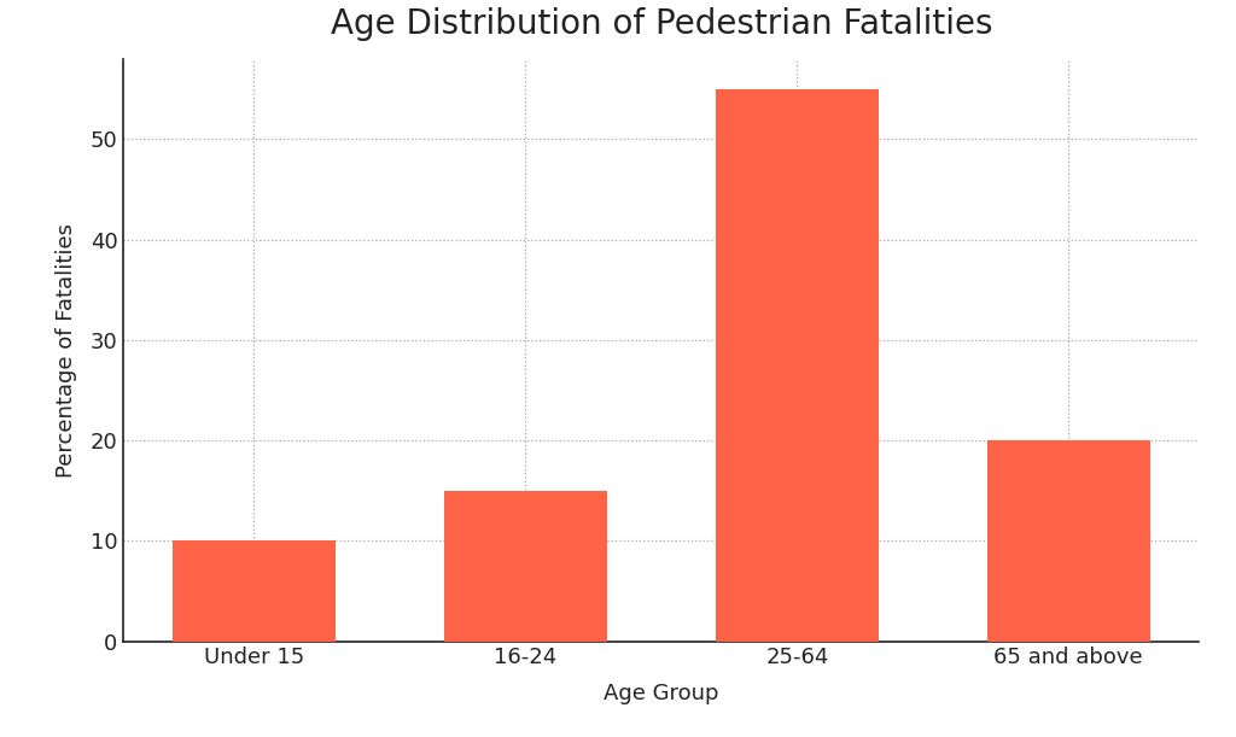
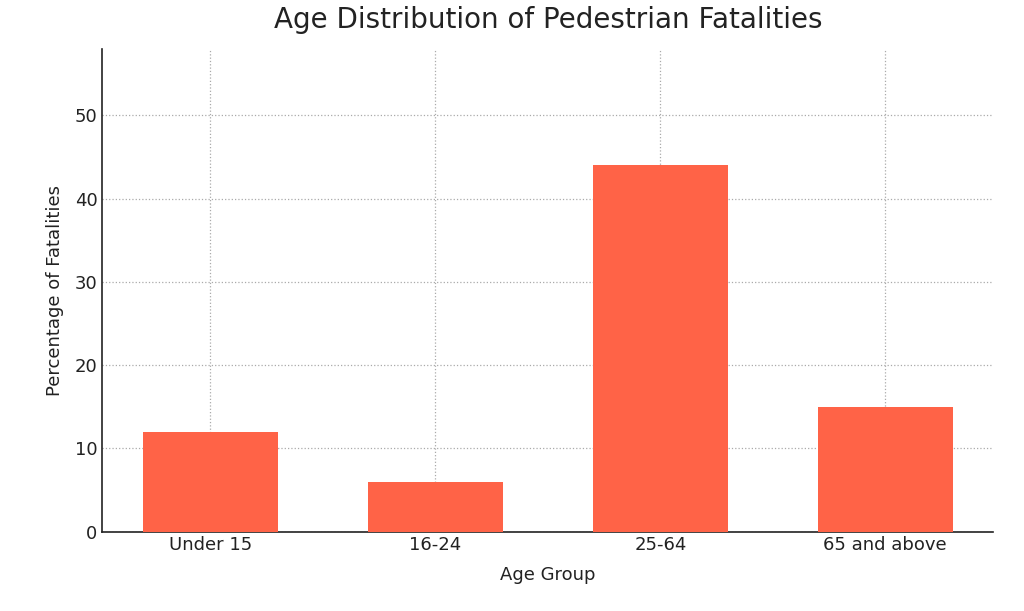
Under 15: 10 -> 12
16-24: 15 -> 6
25-64: 55 -> 44
65 and above: 20 -> 15
